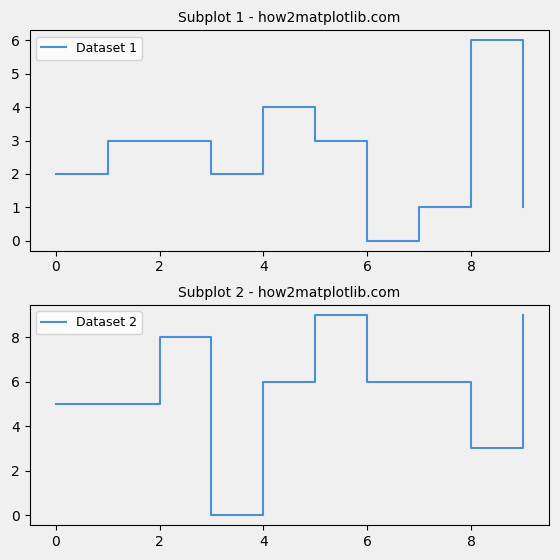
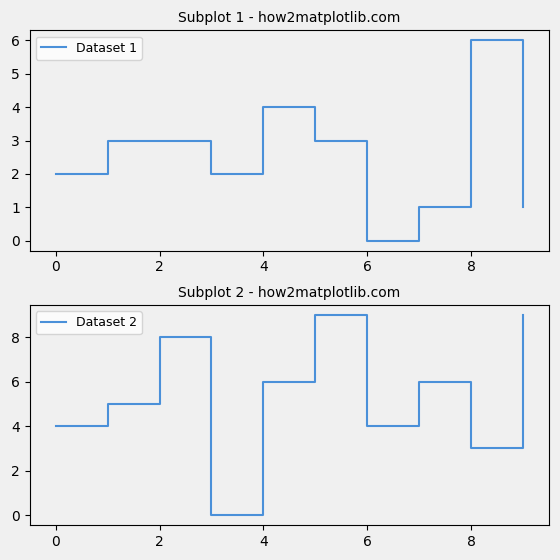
Subplot 2 - how2matplotlib.com/0: 5 -> 4
Subplot 2 - how2matplotlib.com/6: 6 -> 4
